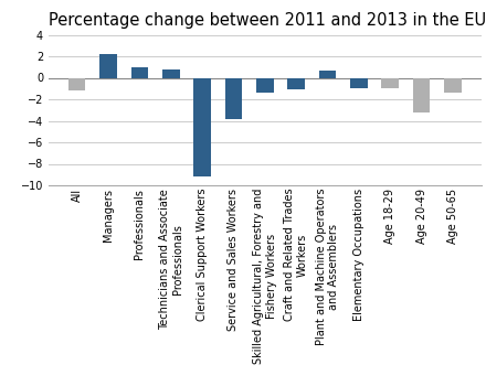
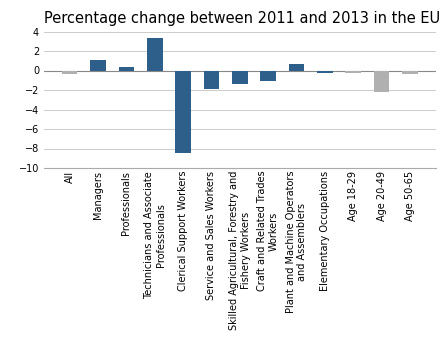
All: -1.2 -> -0.4
Managers: 2.2 -> 1.1
Professionals: 1.0 -> 0.4
Technicians and Associate Professionals: 0.8 -> 3.3
Clerical Support Workers: -9.2 -> -8.5
Service and Sales Workers: -3.8 -> -1.9
Elementary Occupations: -1.0 -> -0.3
Age 18-29: -1.0 -> -0.3
Age 20-49: -3.2 -> -2.2
Age 50-65: -1.4 -> -0.4
